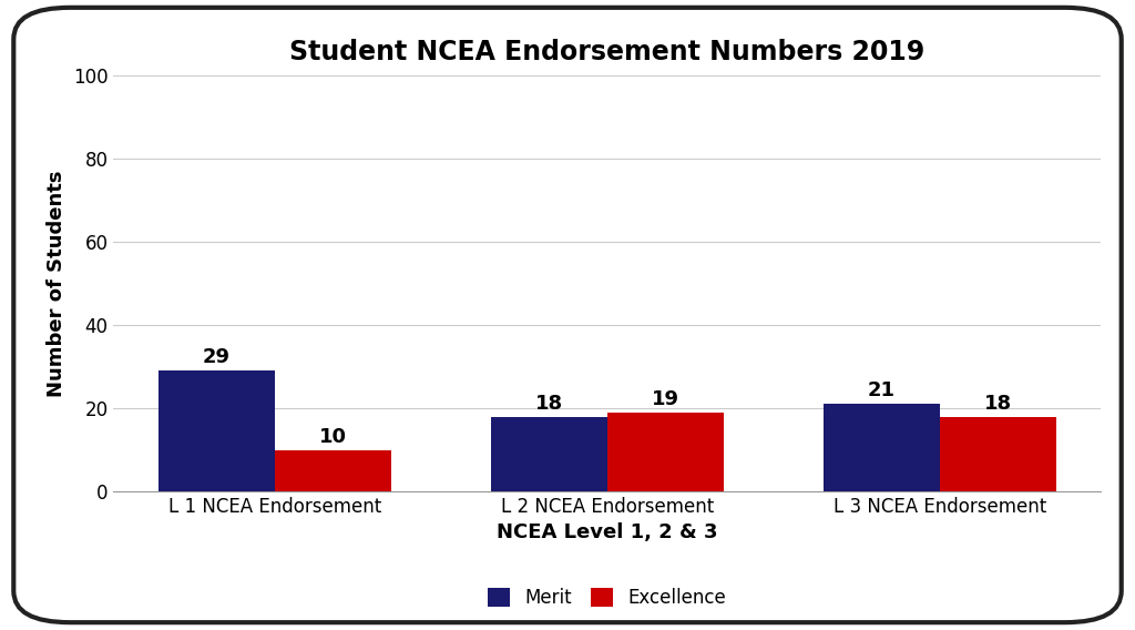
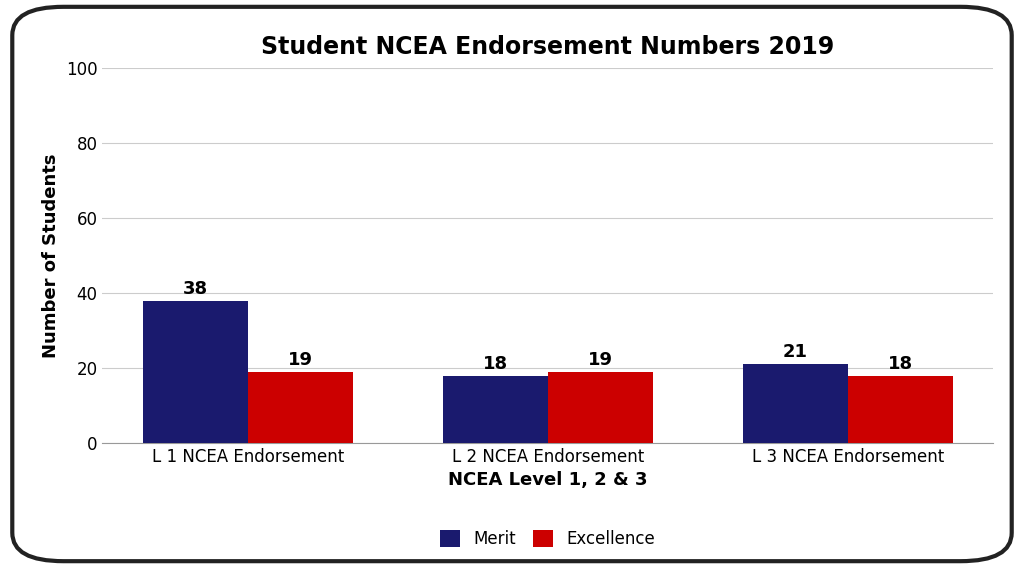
Merit/L 1 NCEA Endorsement: 29 -> 38
Excellence/L 1 NCEA Endorsement: 10 -> 19
